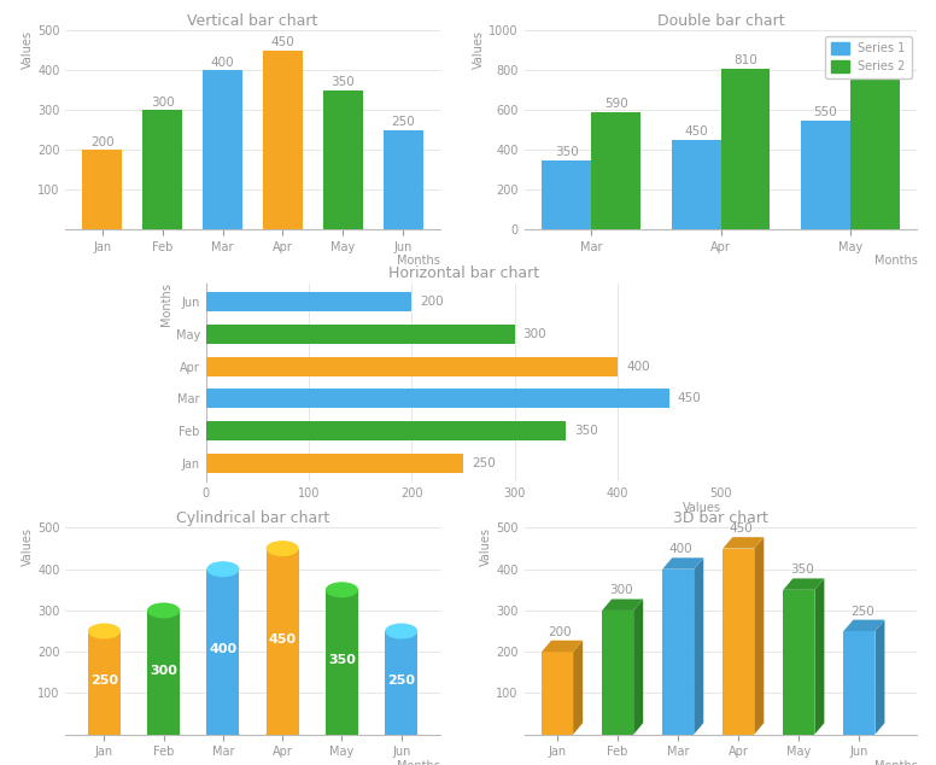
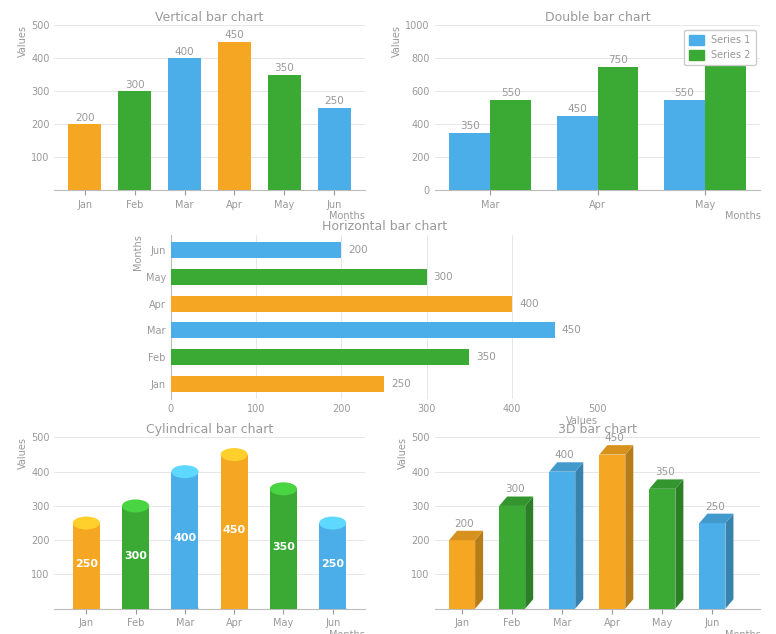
Double bar chart/Series 2/Mar: 590 -> 550
Double bar chart/Series 2/Apr: 810 -> 750
